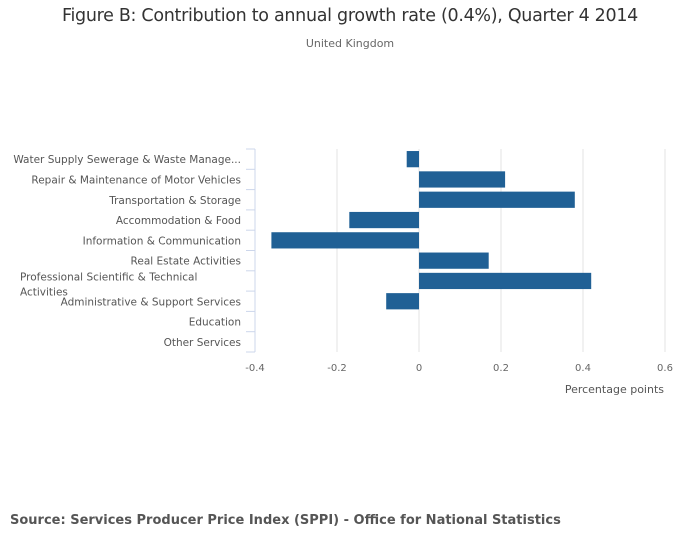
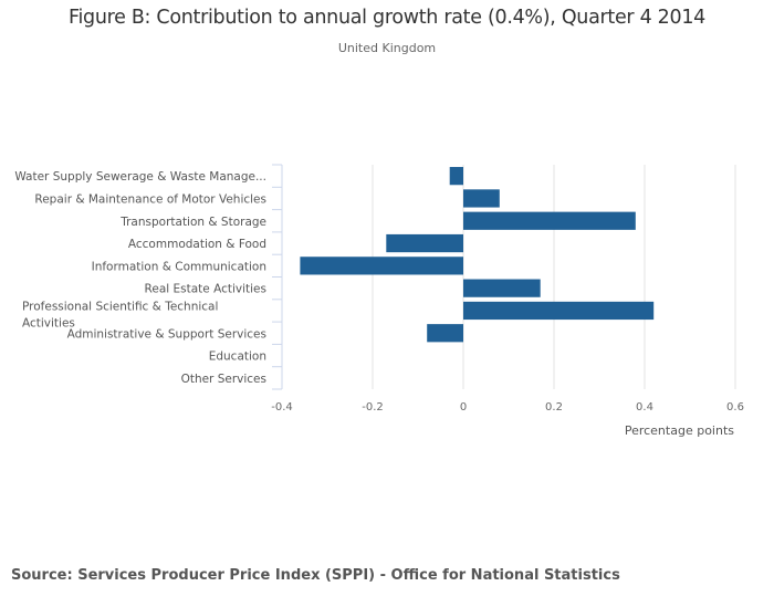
Repair & Maintenance of Motor Vehicles: 0.21 -> 0.08
